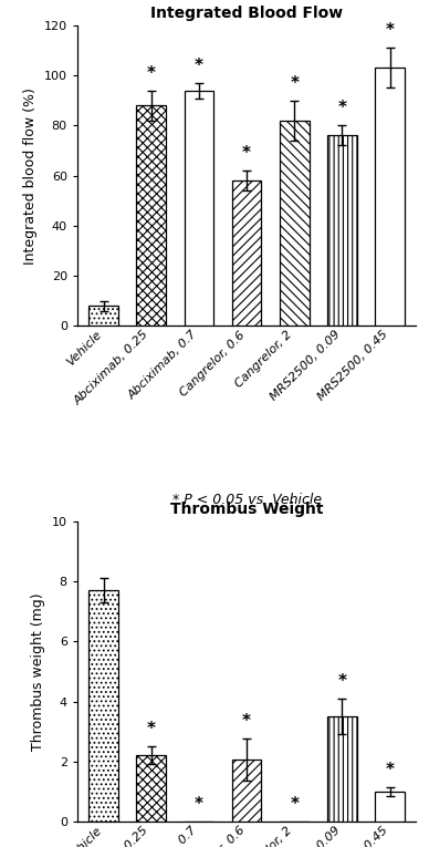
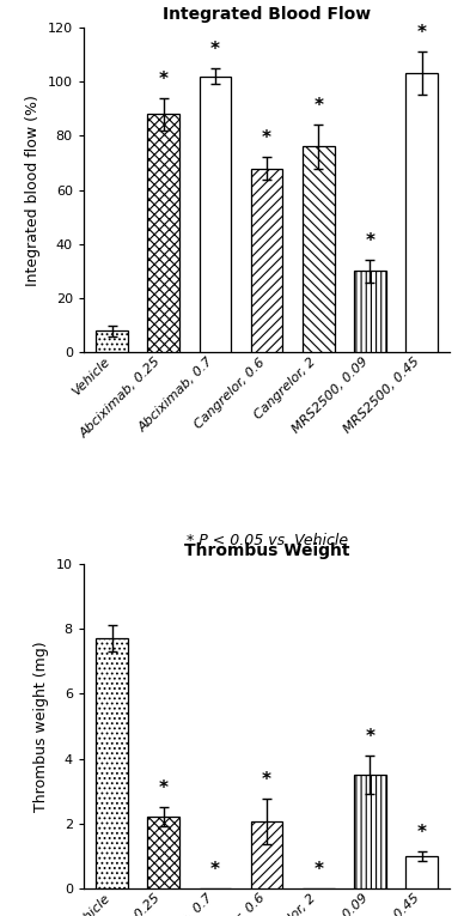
Integrated Blood Flow/Abciximab, 0.7: 94 -> 102
Integrated Blood Flow/Cangrelor, 0.6: 58 -> 68
Integrated Blood Flow/Cangrelor, 2: 82 -> 76
Integrated Blood Flow/MRS2500, 0.09: 76 -> 30
